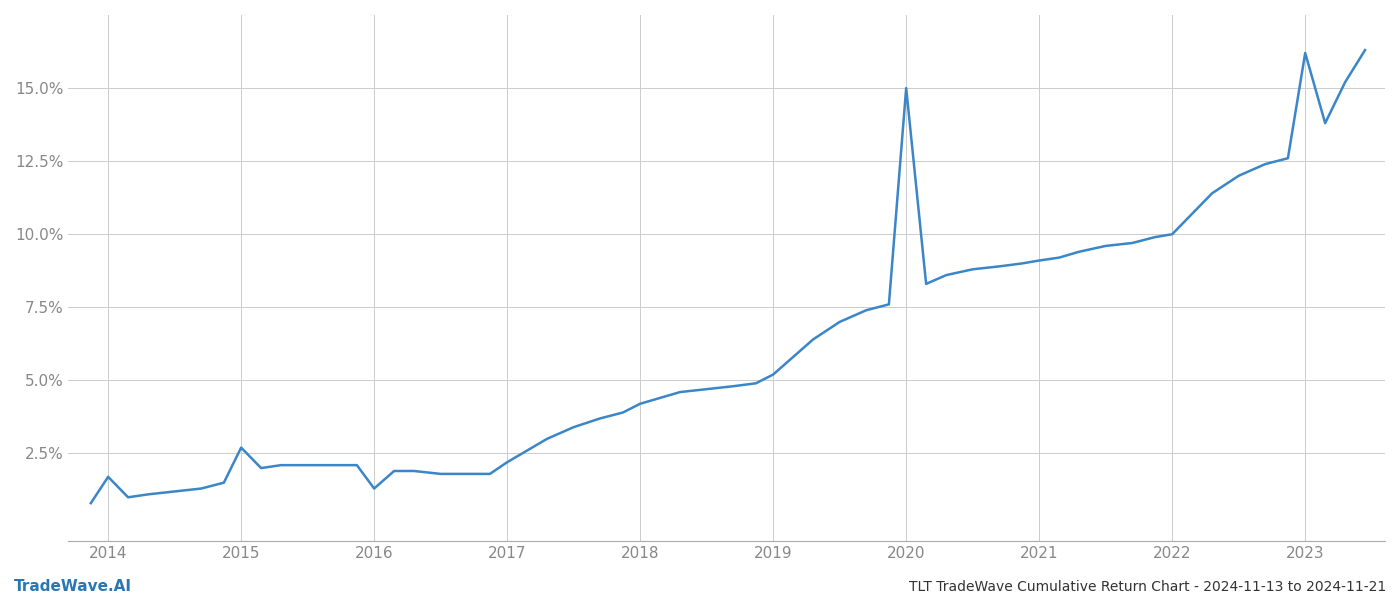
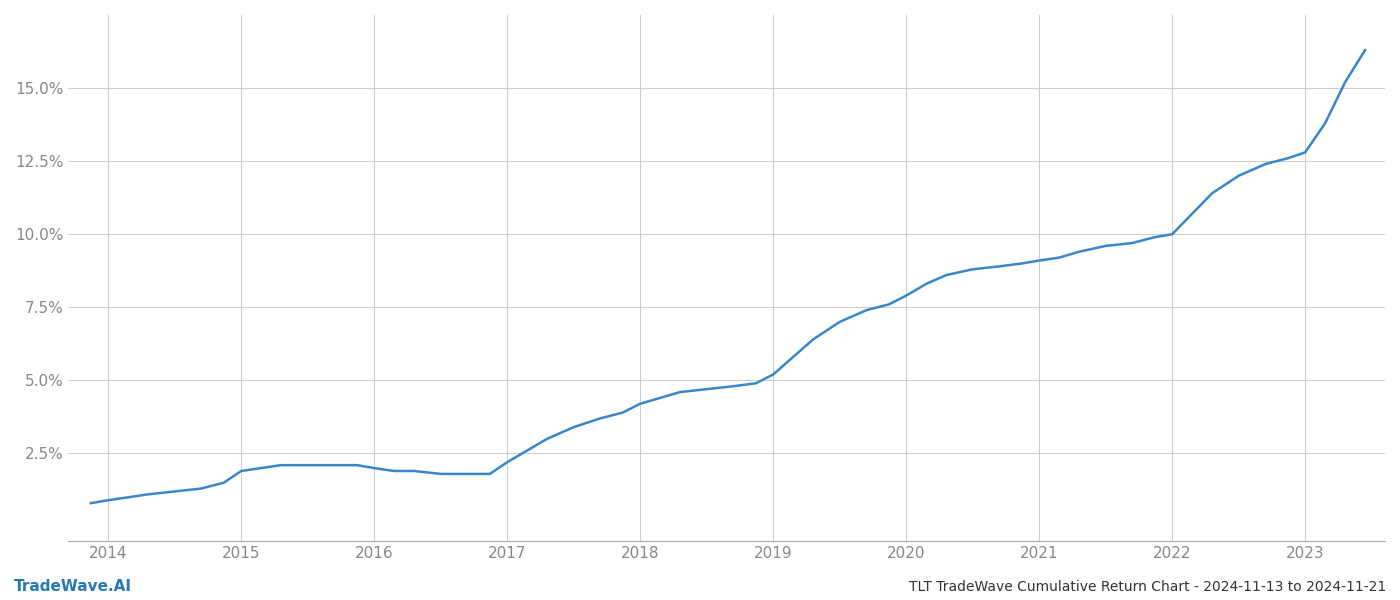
2014: 1.7% -> 0.9%
2015: 2.7% -> 1.9%
2016: 1.3% -> 2.0%
2020: 15.0% -> 7.9%
2023: 16.2% -> 12.8%
